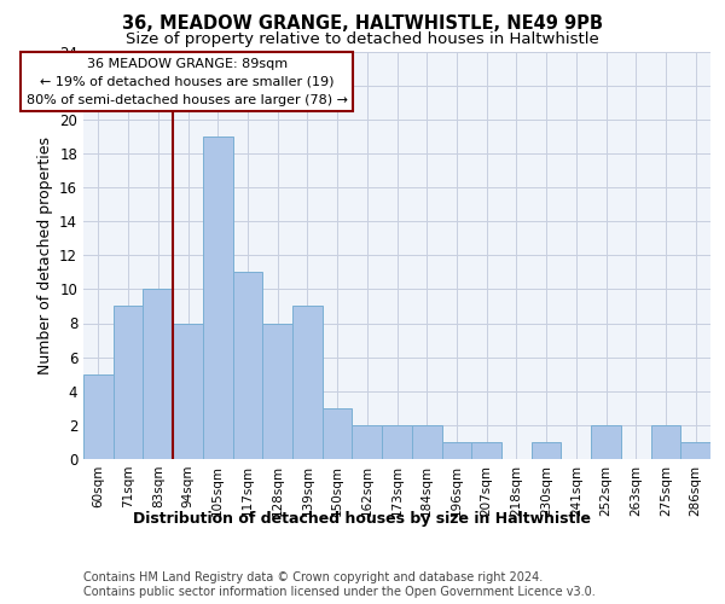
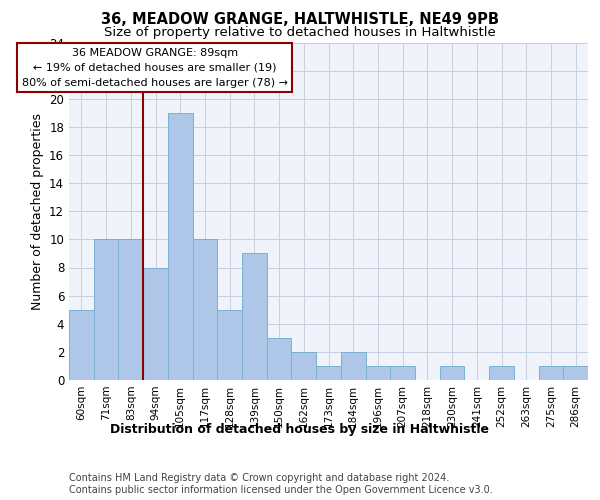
71sqm: 9 -> 10
117sqm: 11 -> 10
128sqm: 8 -> 5
173sqm: 2 -> 1
252sqm: 2 -> 1
275sqm: 2 -> 1
